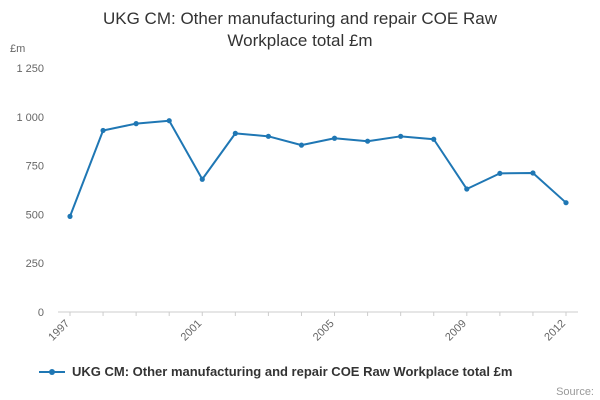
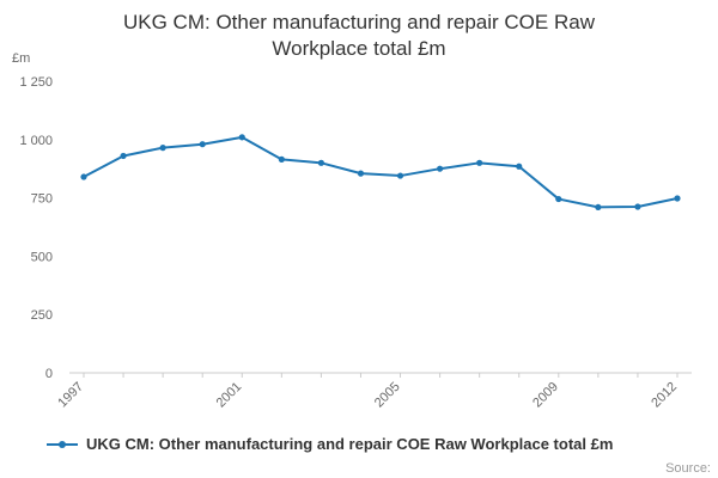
1997: 490 -> 840
2001: 680 -> 1010
2005: 890 -> 840
2009: 630 -> 740
2012: 560 -> 750
